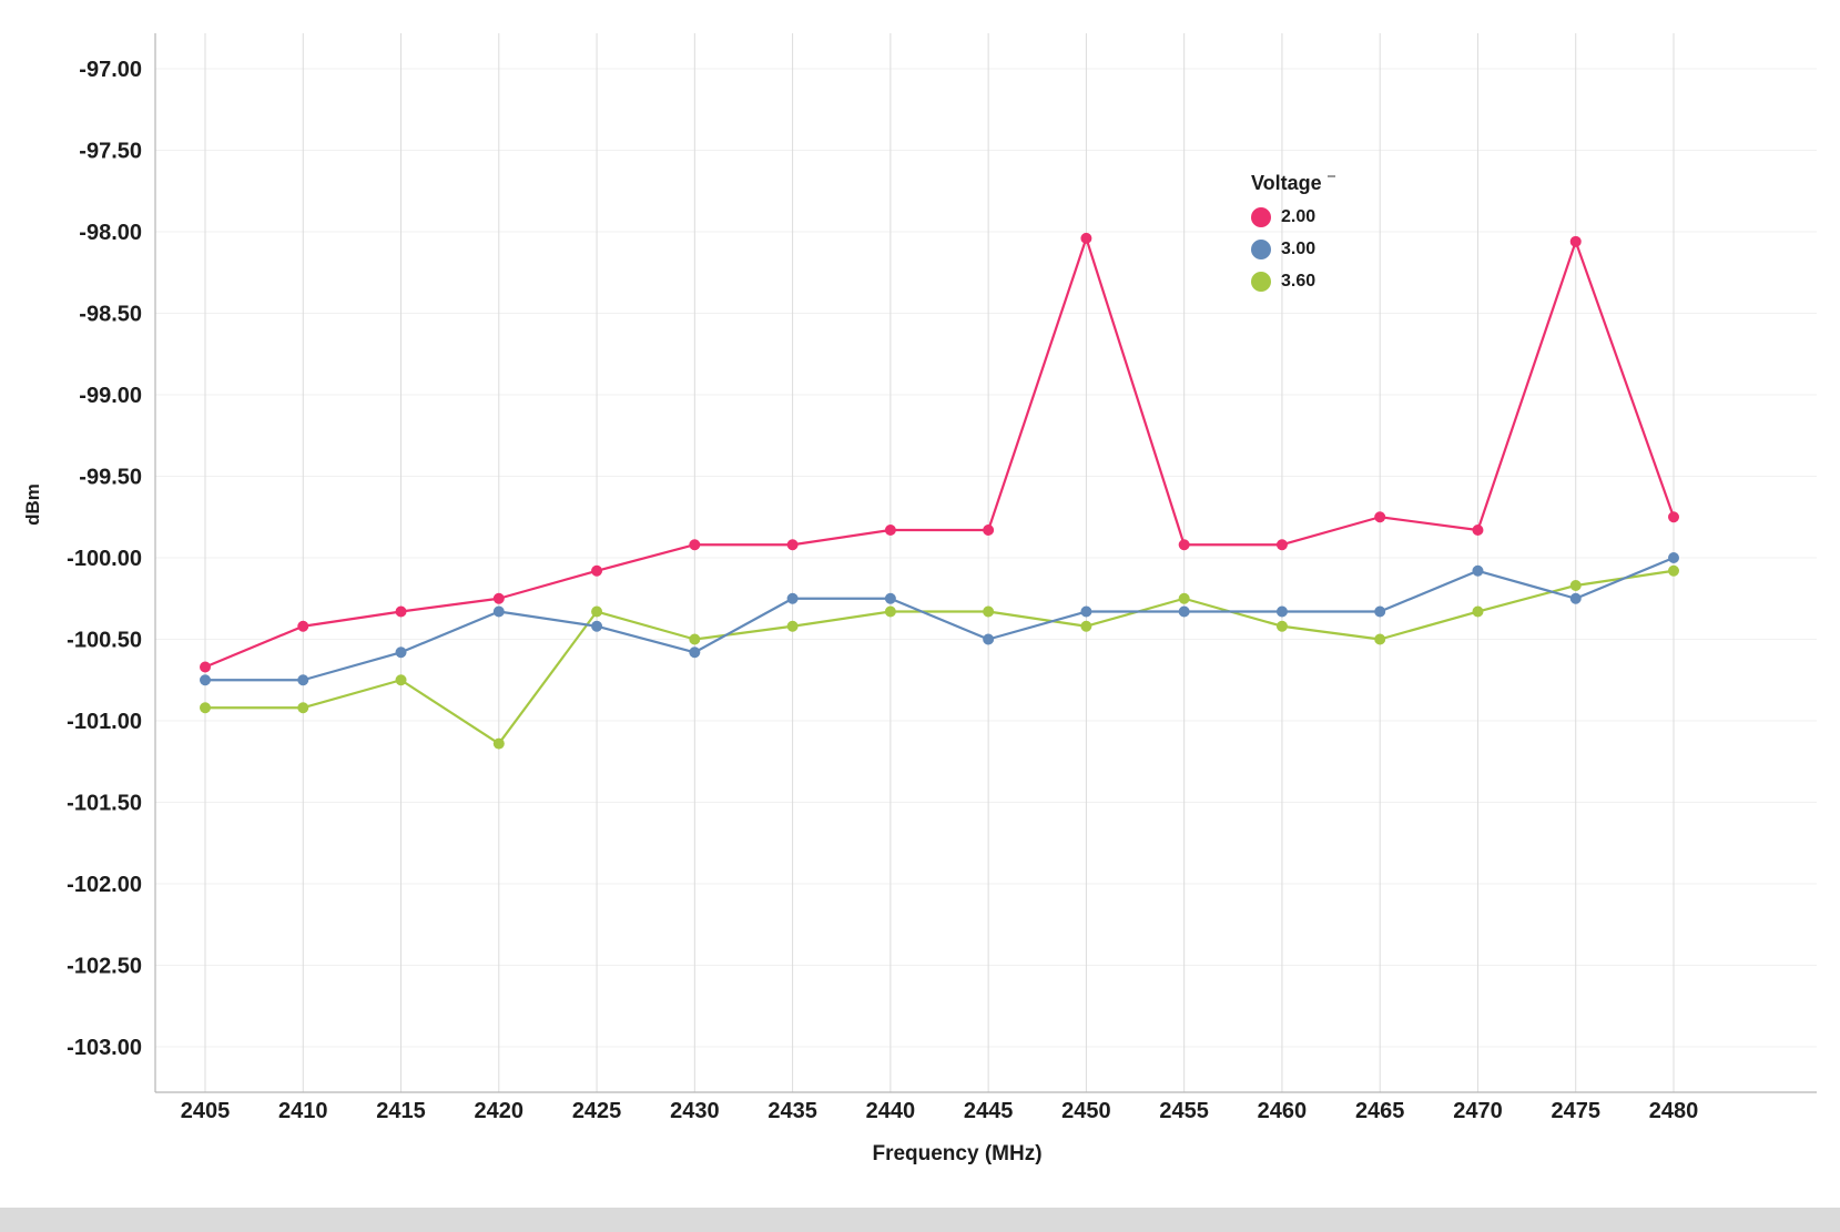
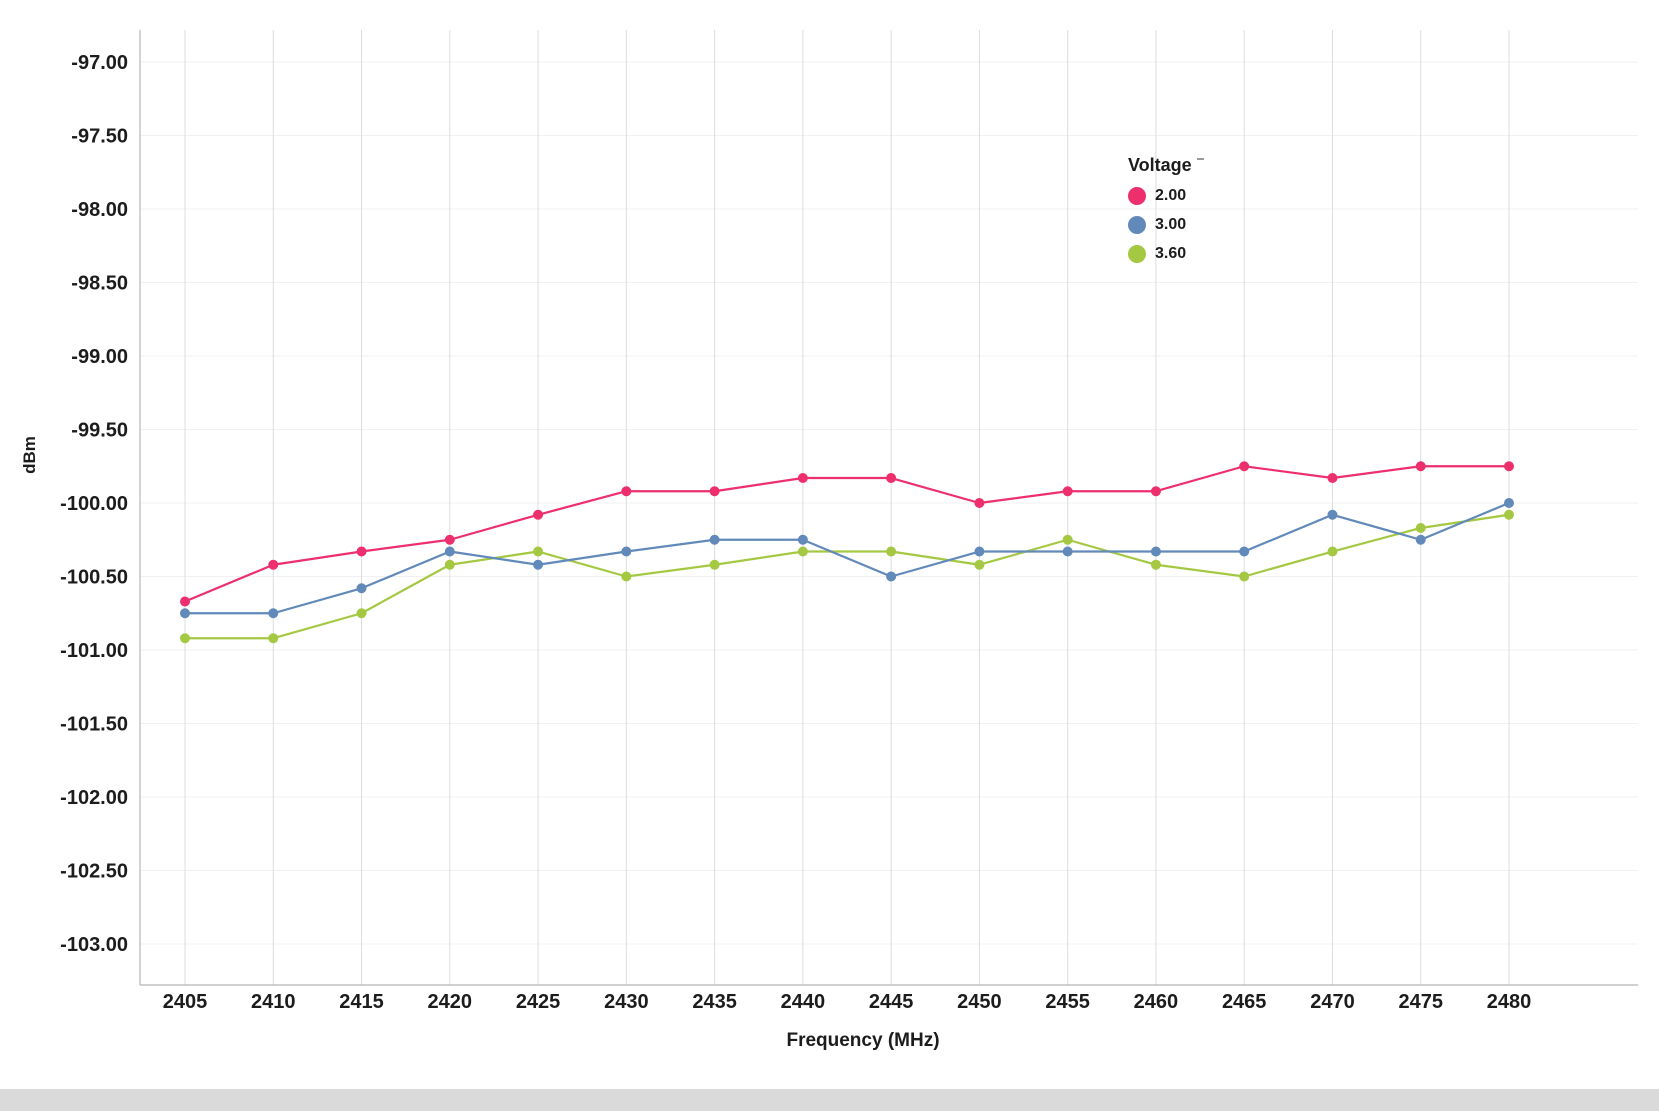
3.60/2420: -101.14 -> -100.42
3.00/2430: -100.58 -> -100.33
2.00/2450: -98.04 -> -100.00
2.00/2475: -98.06 -> -99.75
